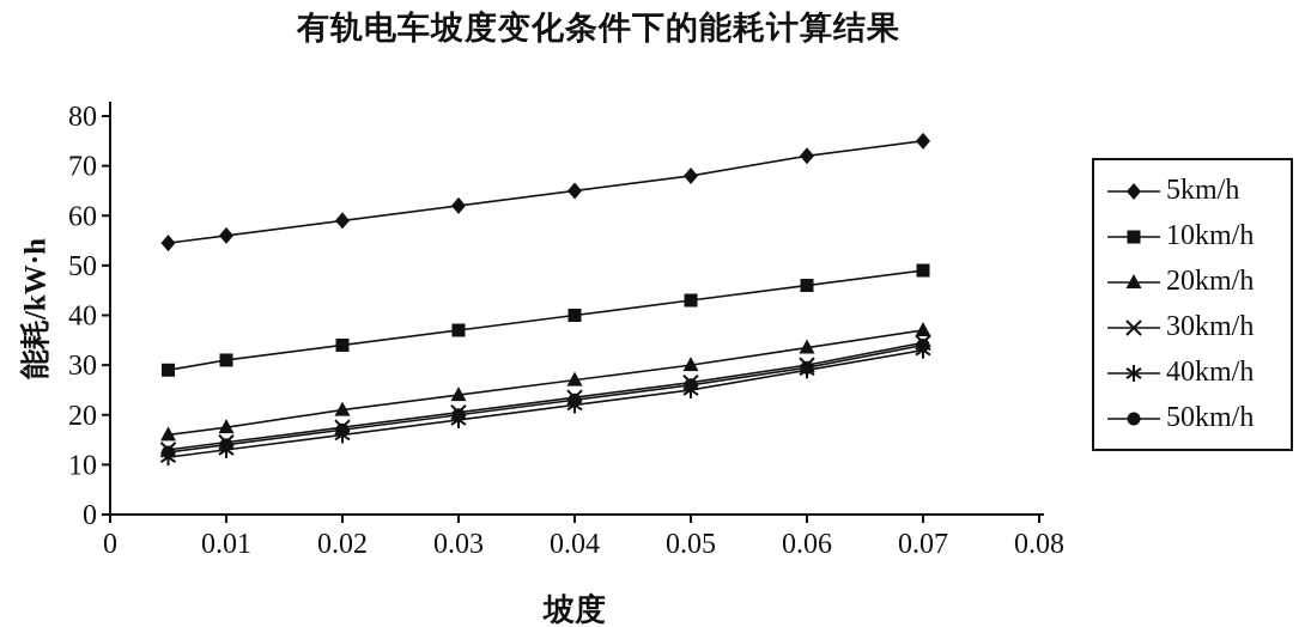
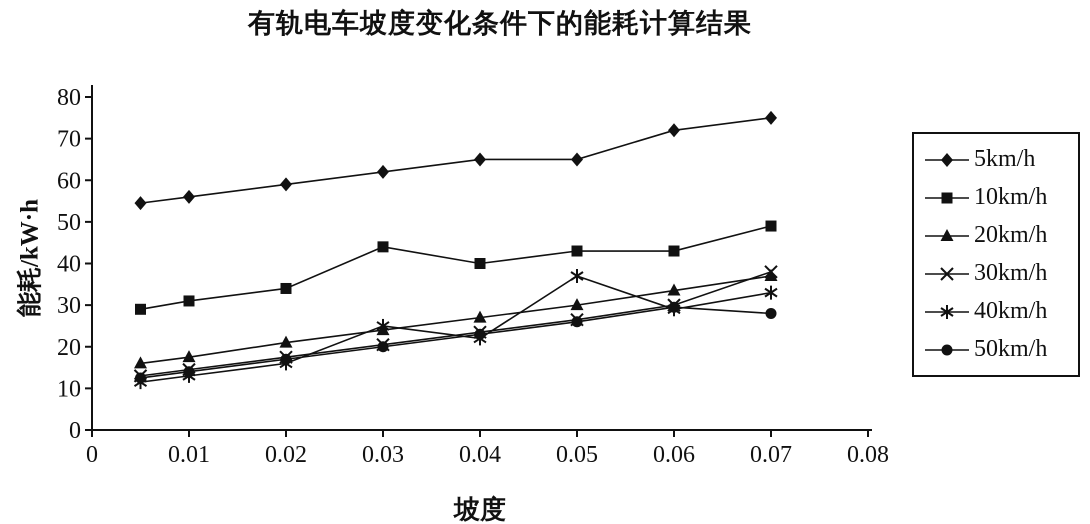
10km/h/0.03: 37 -> 44
40km/h/0.03: 19 -> 25
5km/h/0.05: 68 -> 65
40km/h/0.05: 25 -> 37
10km/h/0.06: 46 -> 43
30km/h/0.07: 34 -> 38
50km/h/0.07: 34 -> 28
